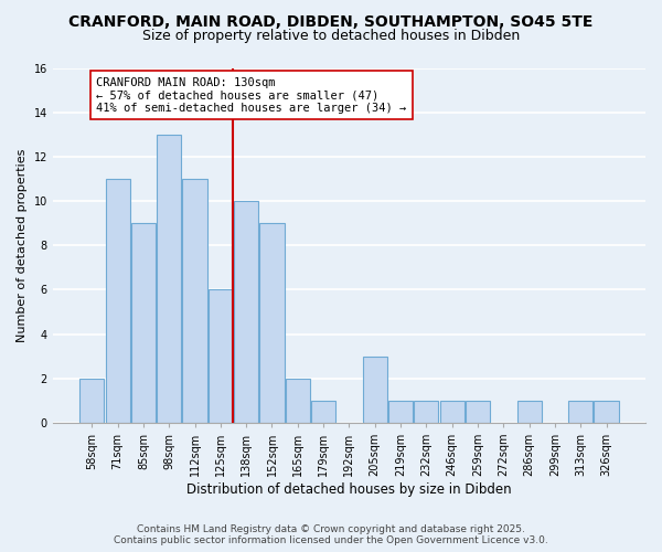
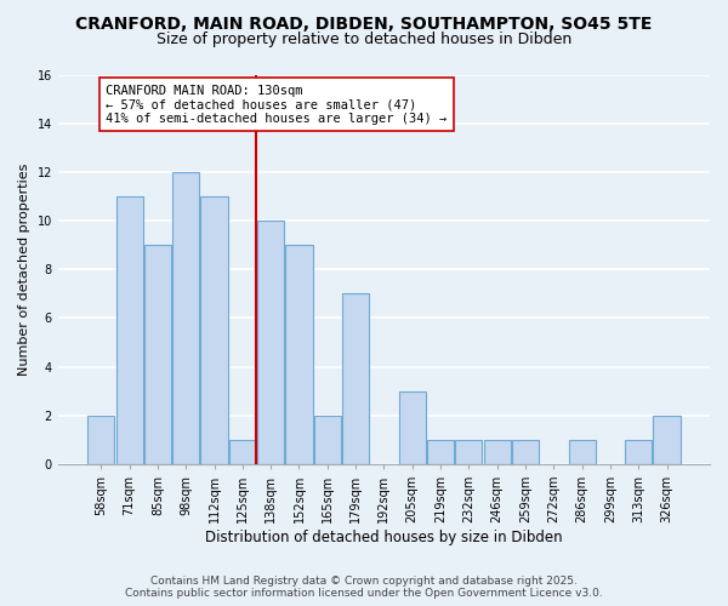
98sqm: 13 -> 12
125sqm: 6 -> 1
179sqm: 1 -> 7
326sqm: 1 -> 2
